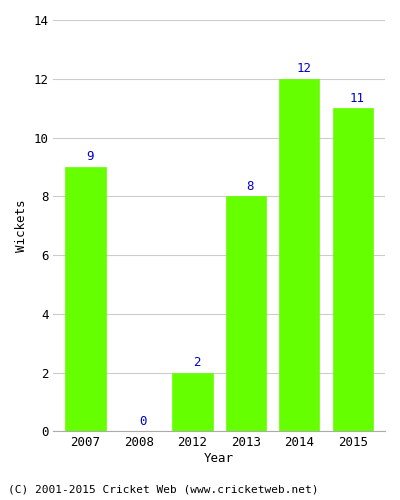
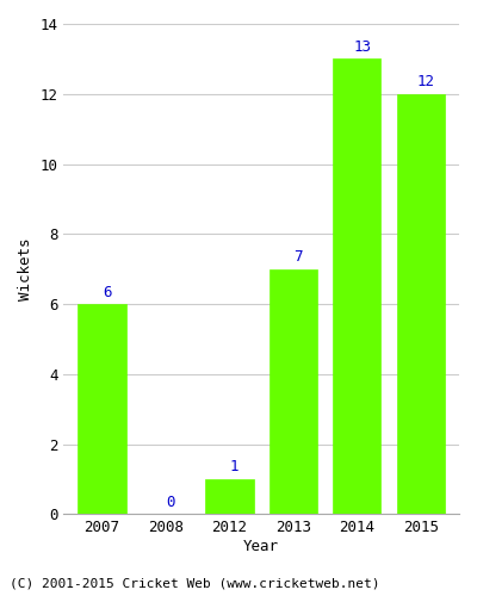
2007: 9 -> 6
2012: 2 -> 1
2013: 8 -> 7
2014: 12 -> 13
2015: 11 -> 12
